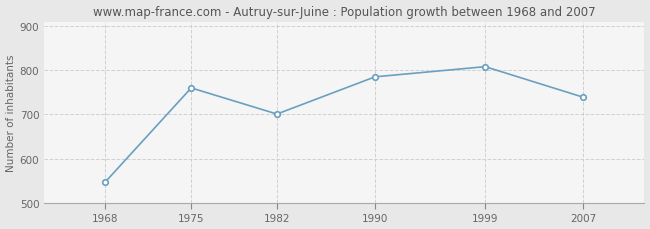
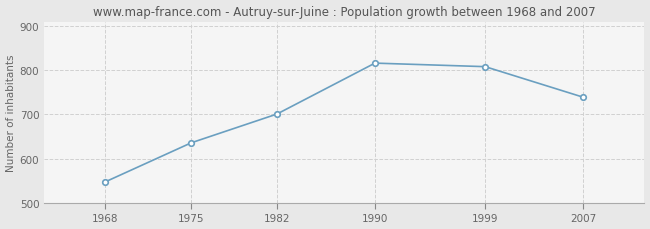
1975: 760 -> 636
1990: 785 -> 816
